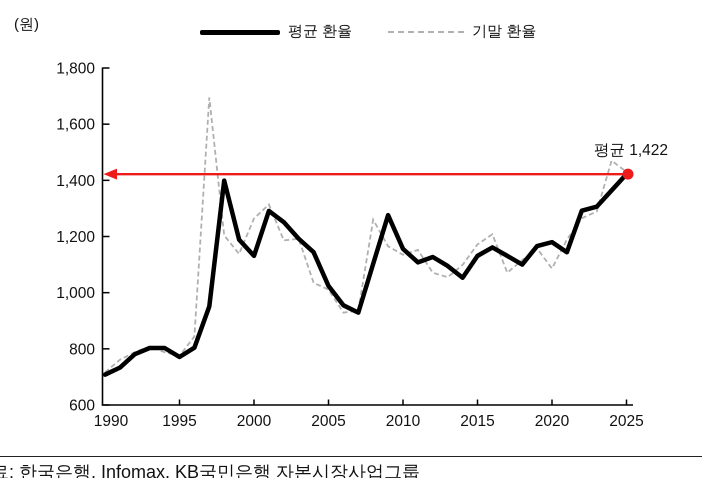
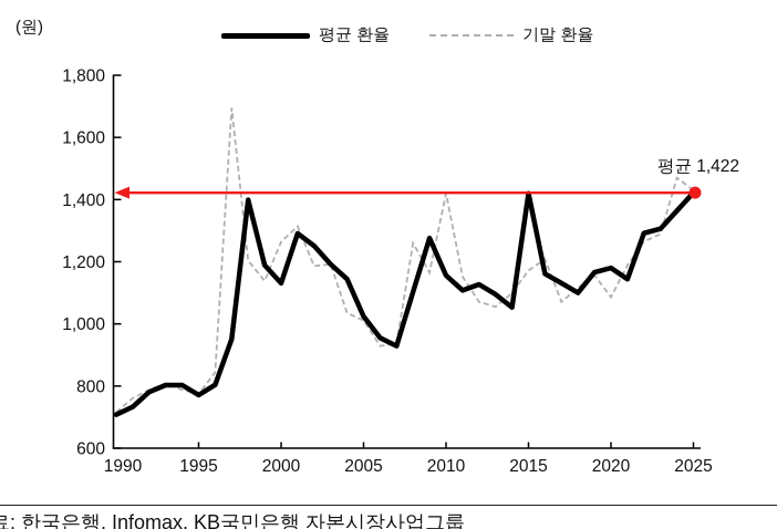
기말 환율/2010: 1140 -> 1420
평균 환율/2015: 1130 -> 1420
